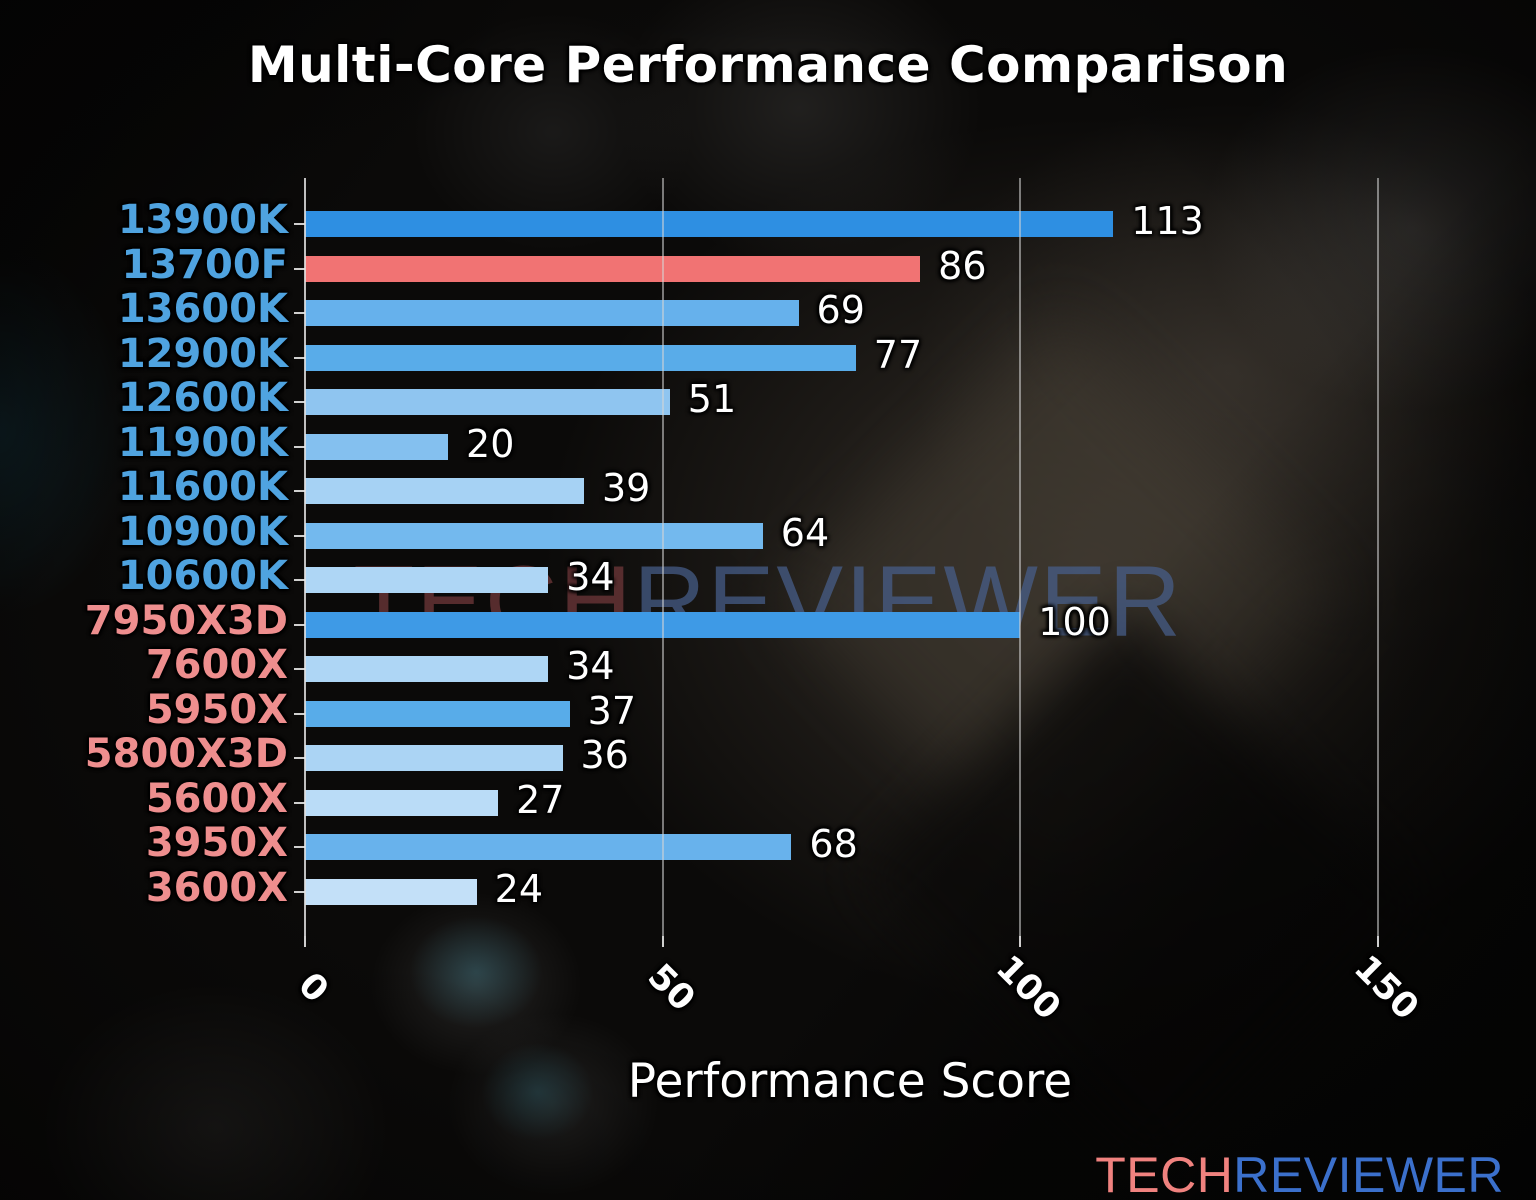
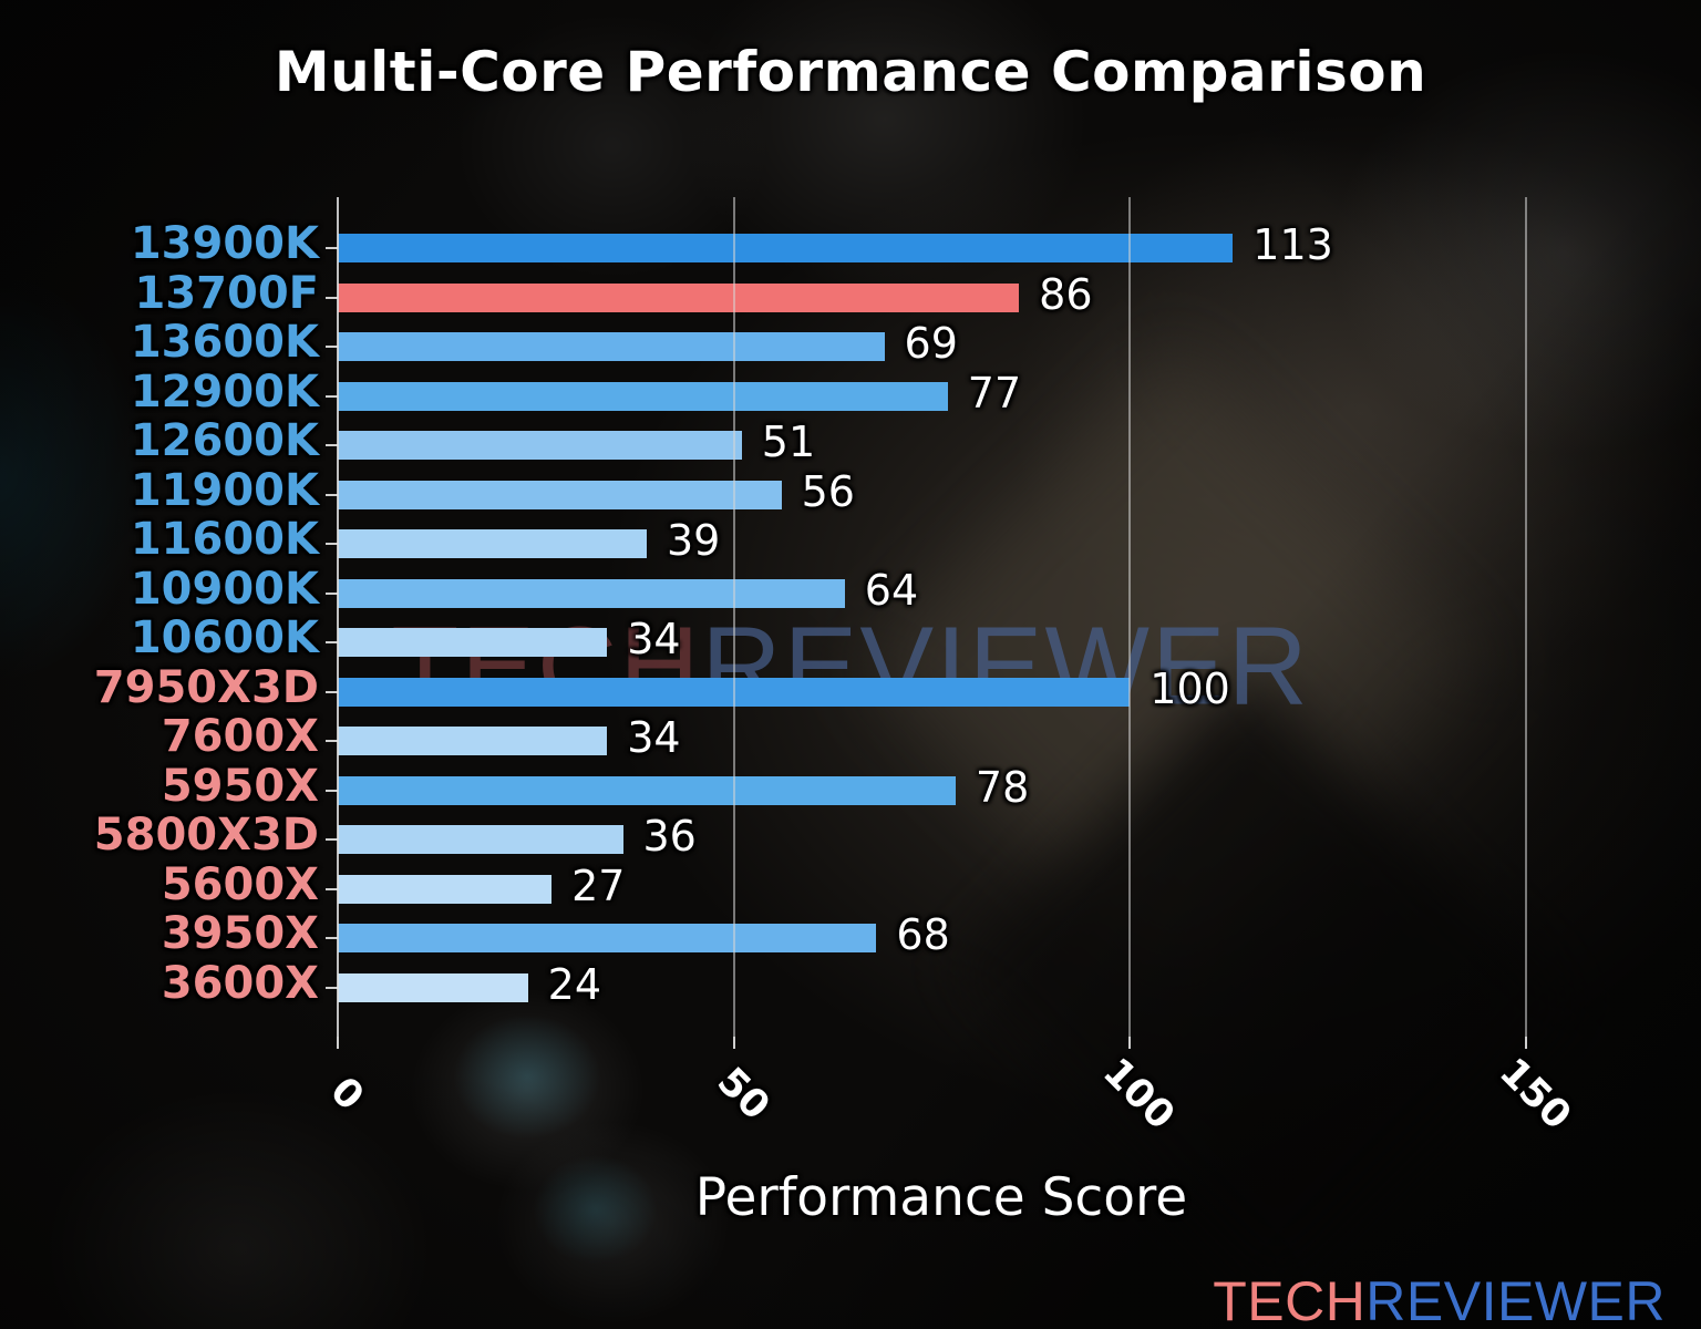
11900K: 20 -> 56
5950X: 37 -> 78
